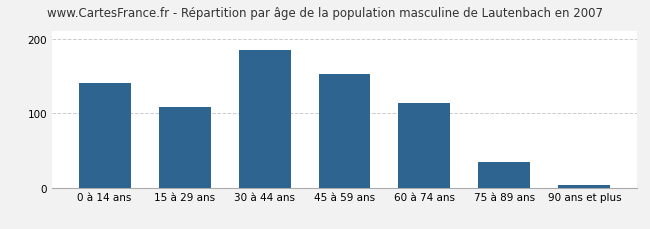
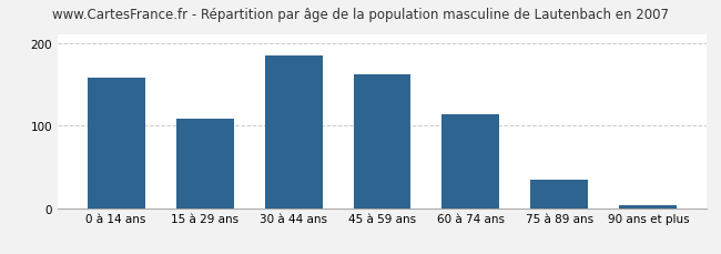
0 à 14 ans: 140 -> 158
45 à 59 ans: 152 -> 162
